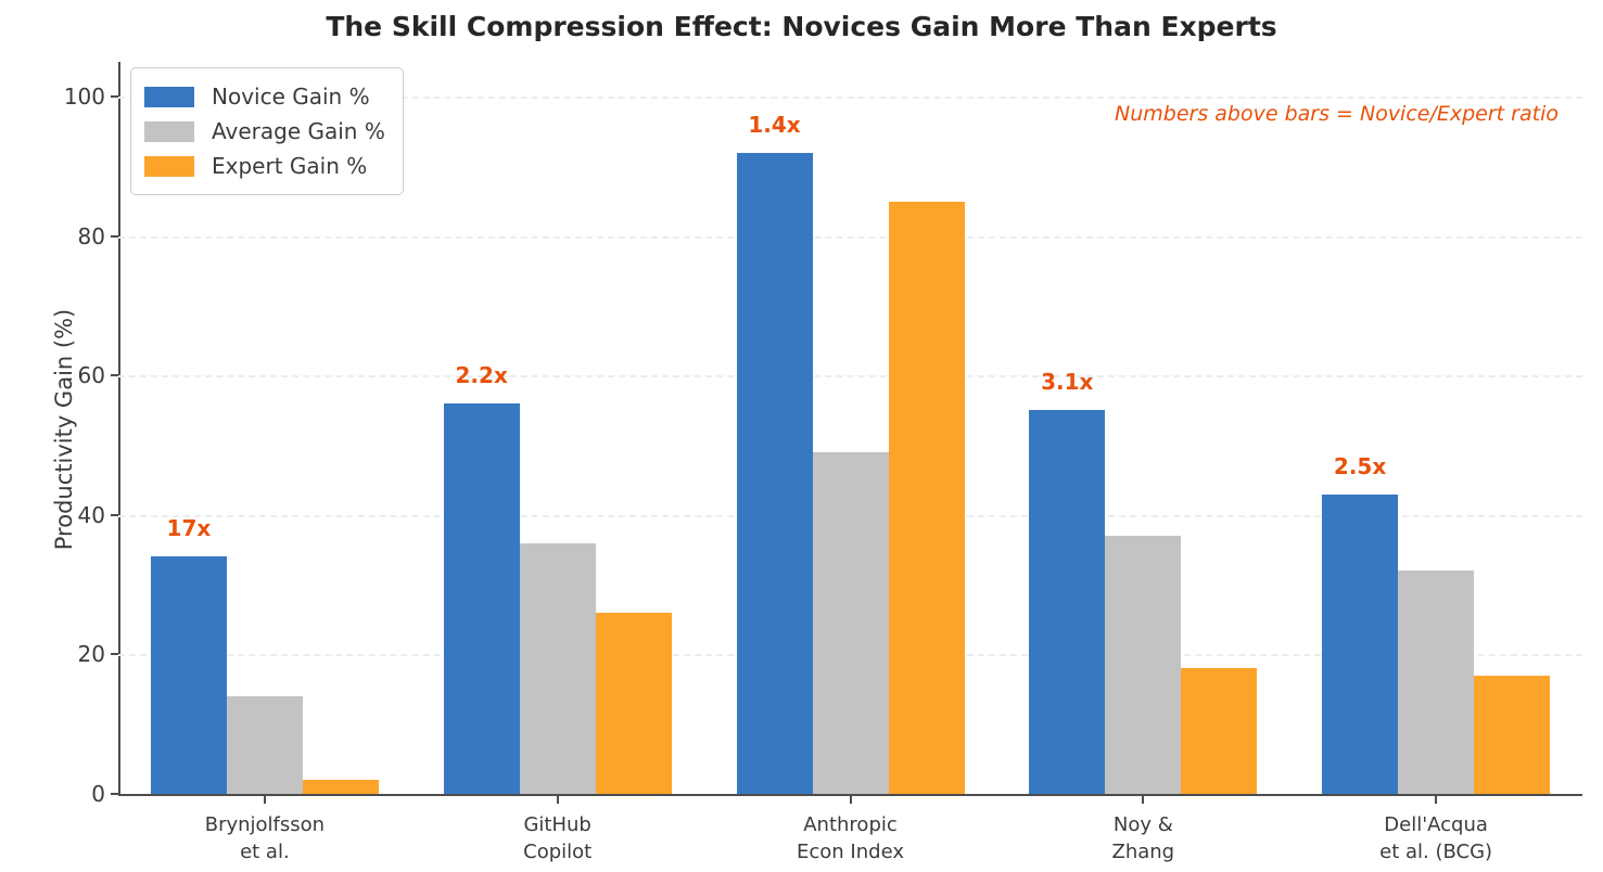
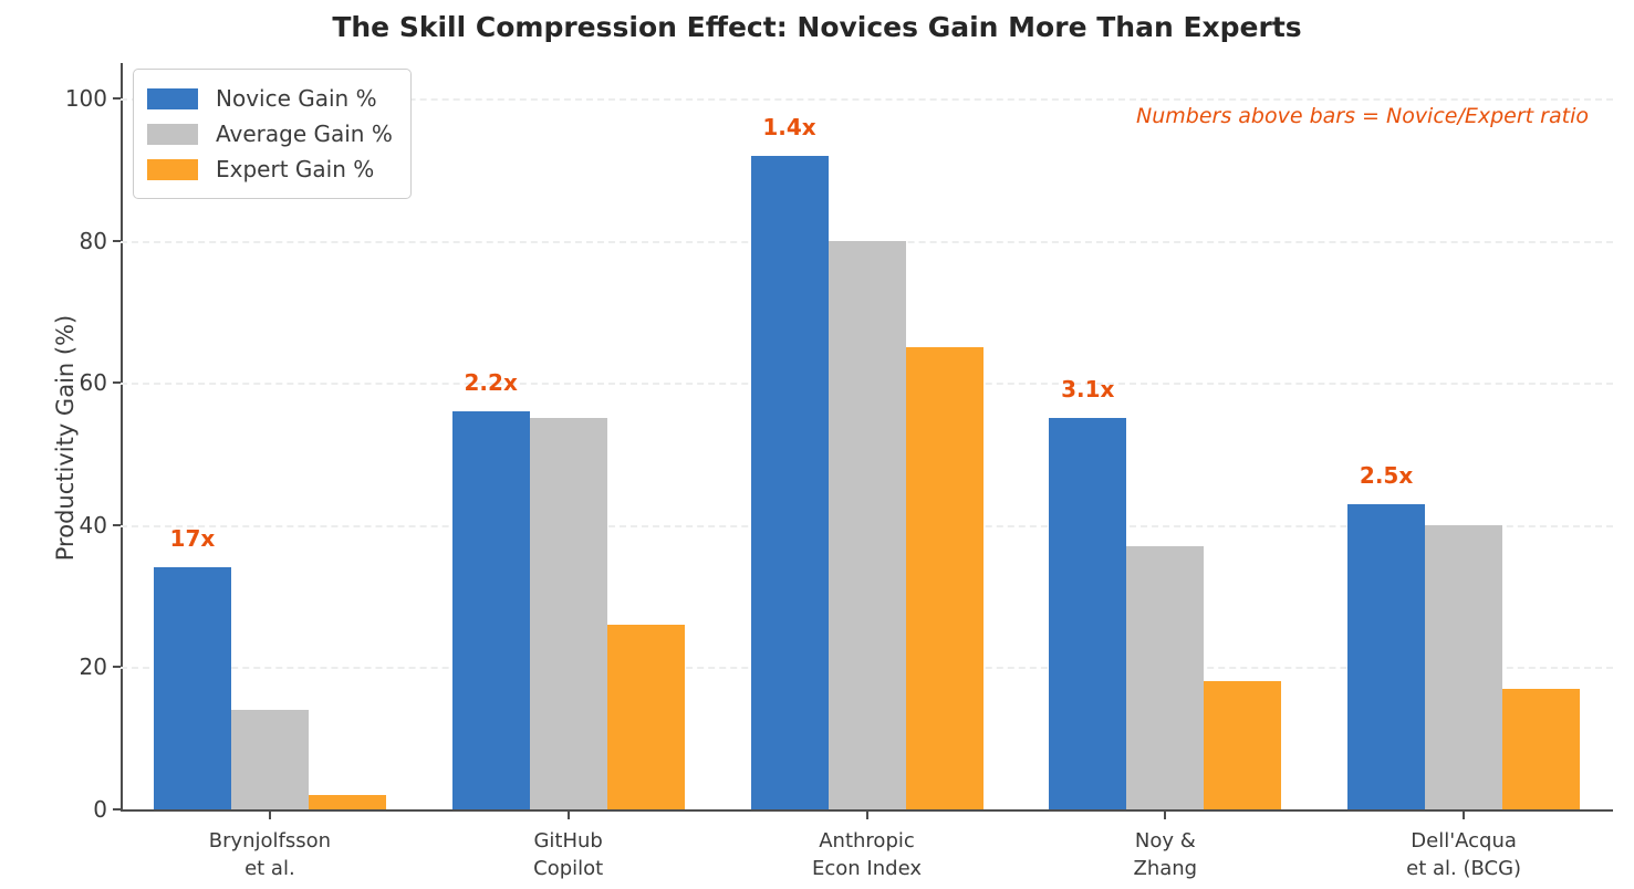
Average Gain %/GitHub Copilot: 36 -> 55
Average Gain %/Anthropic Econ Index: 49 -> 80
Expert Gain %/Anthropic Econ Index: 85 -> 65
Average Gain %/Dell'Acqua et al. (BCG): 32 -> 40
